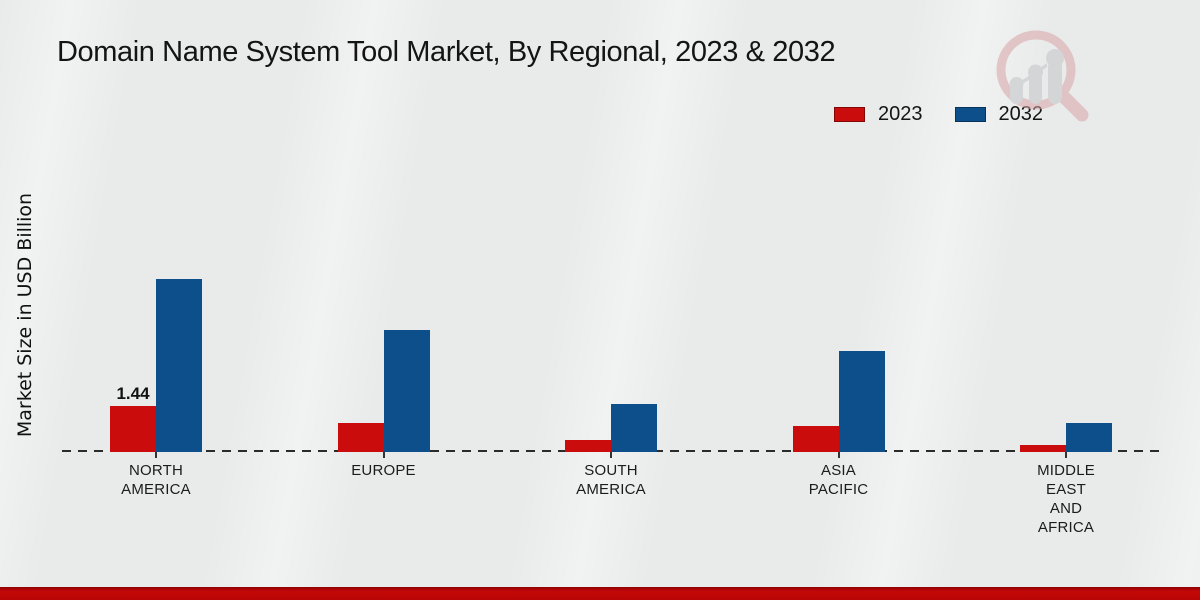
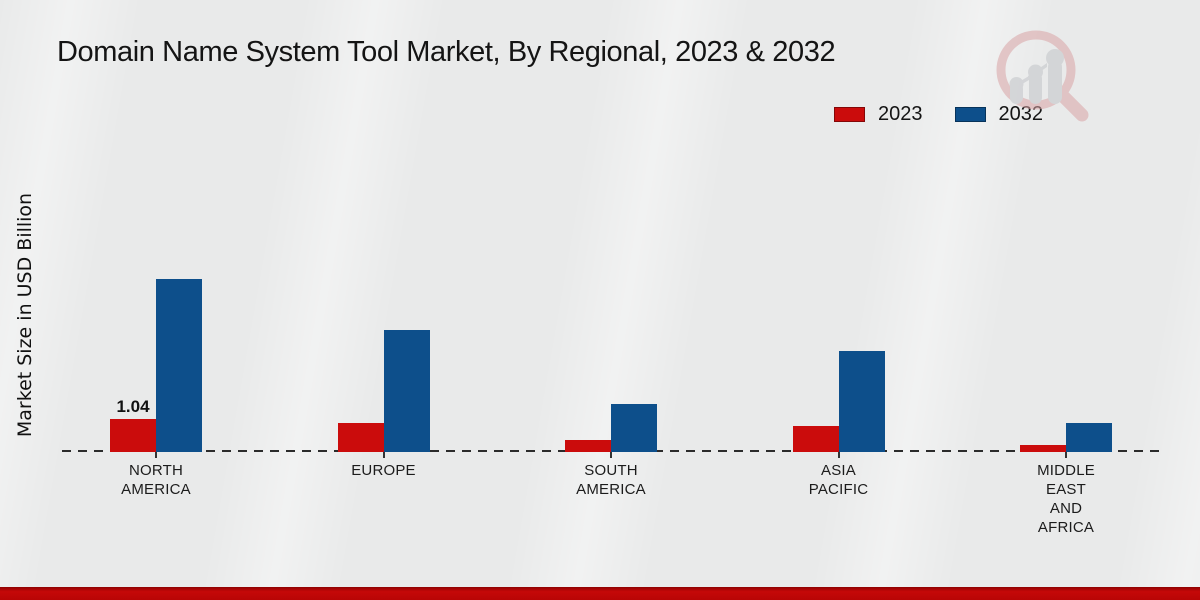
2023/NORTH AMERICA: 1.44 -> 1.04
